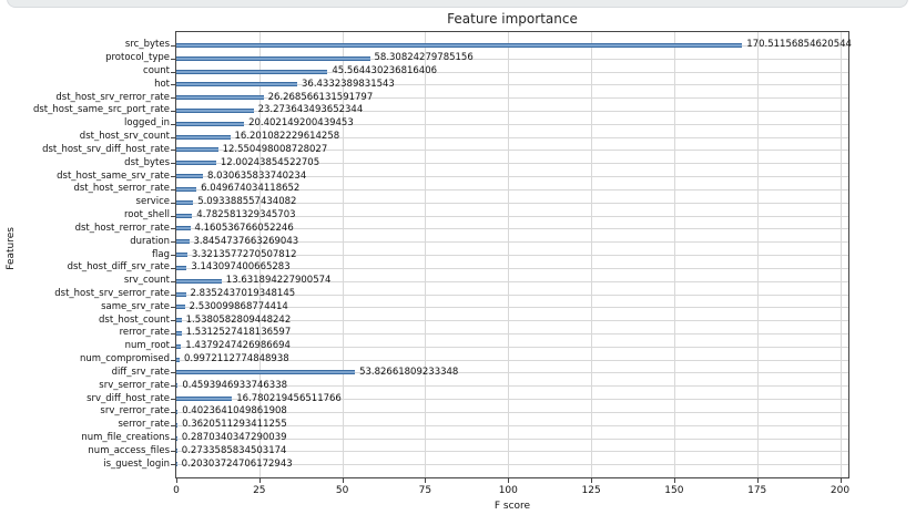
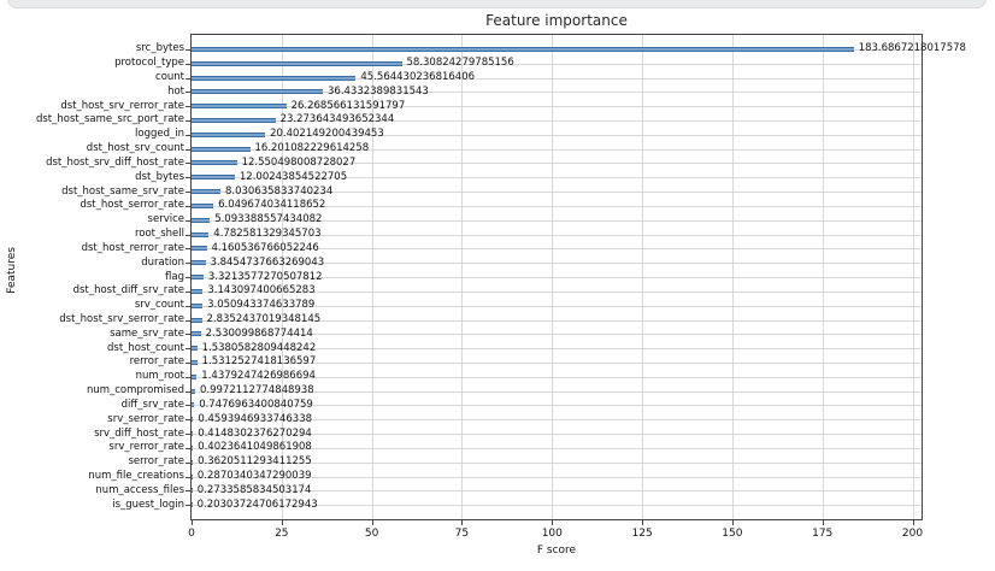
src_bytes: 170.51156854620544 -> 183.6867218017578
srv_count: 13.631894227900574 -> 3.050943374633789
diff_srv_rate: 53.82661809233348 -> 0.7476963400840759
srv_diff_host_rate: 16.780219456511766 -> 0.4148302376270294
